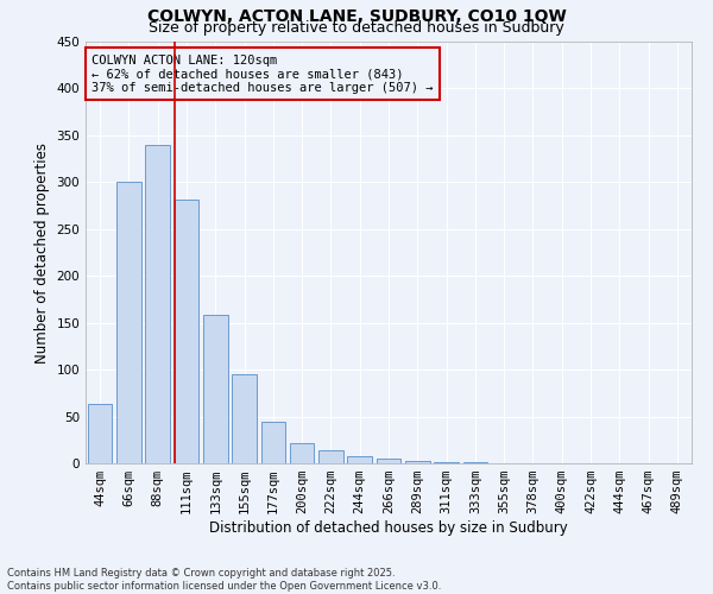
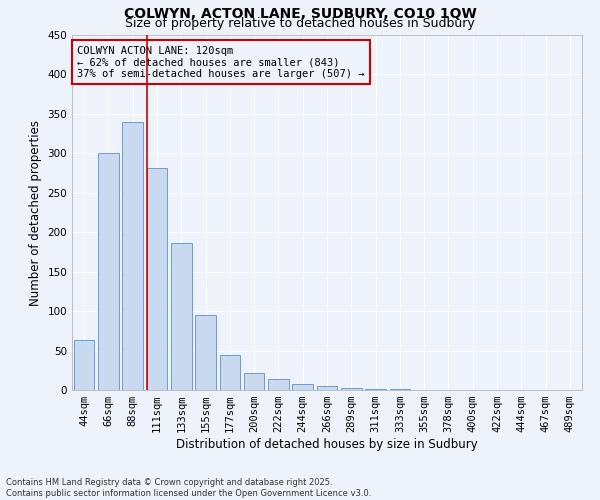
133sqm: 158 -> 186
